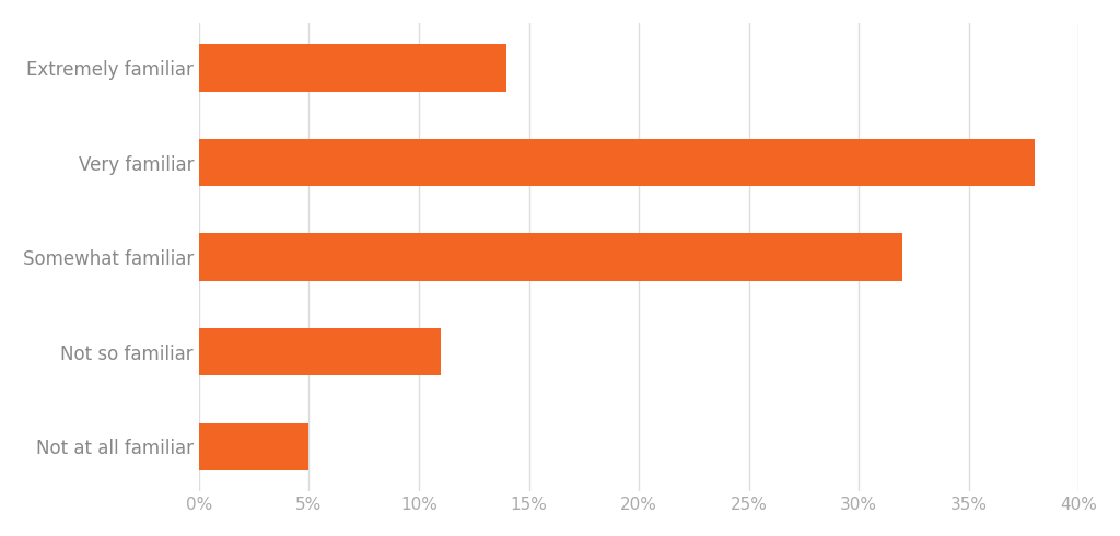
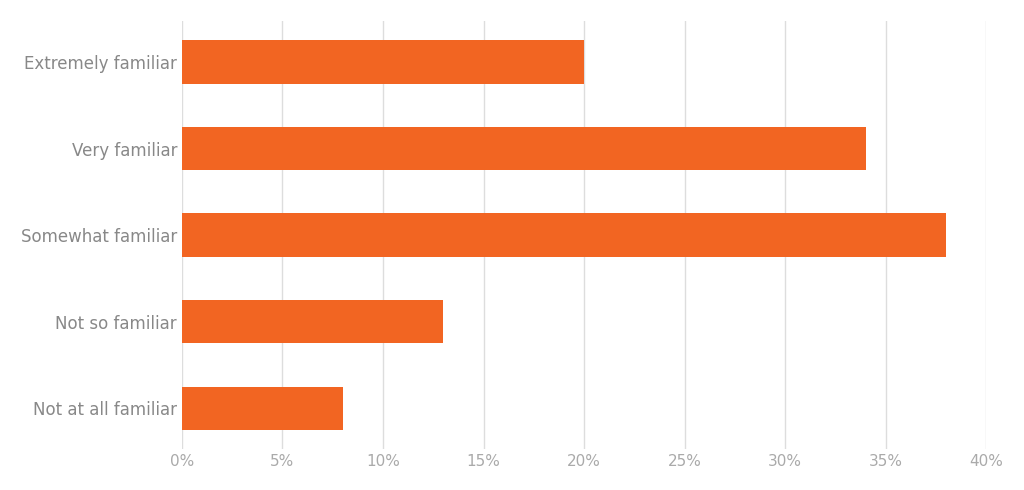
Extremely familiar: 14% -> 20%
Very familiar: 38% -> 34%
Somewhat familiar: 32% -> 38%
Not so familiar: 11% -> 13%
Not at all familiar: 5% -> 8%
